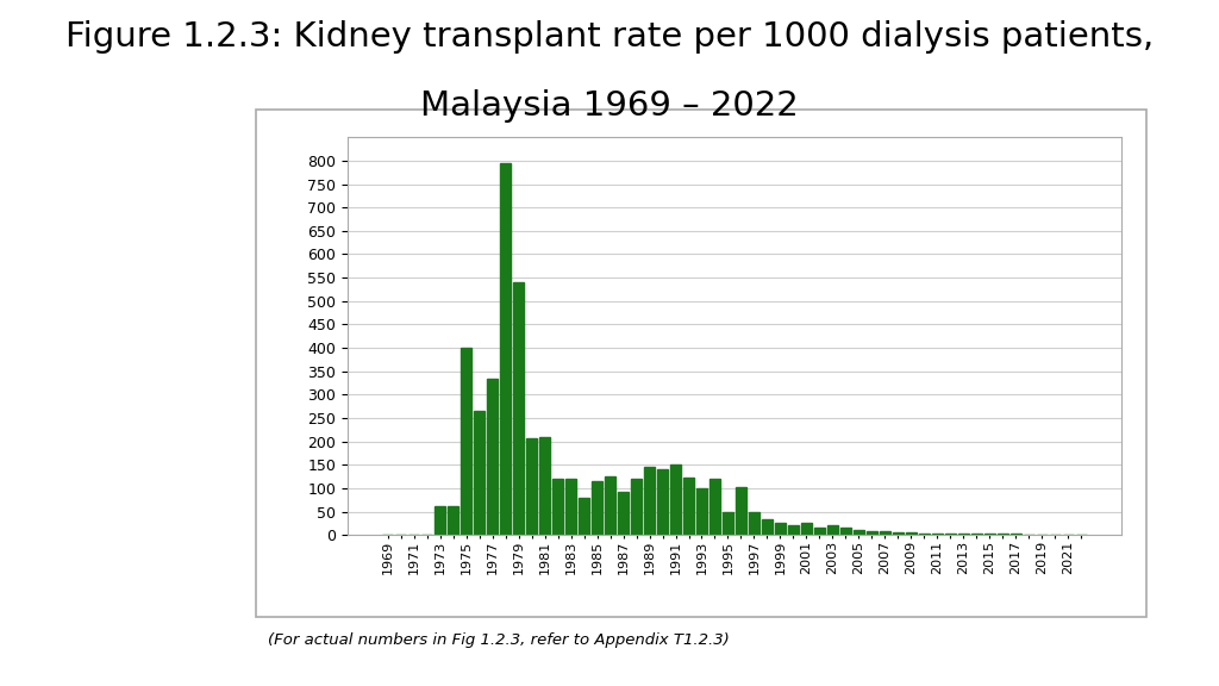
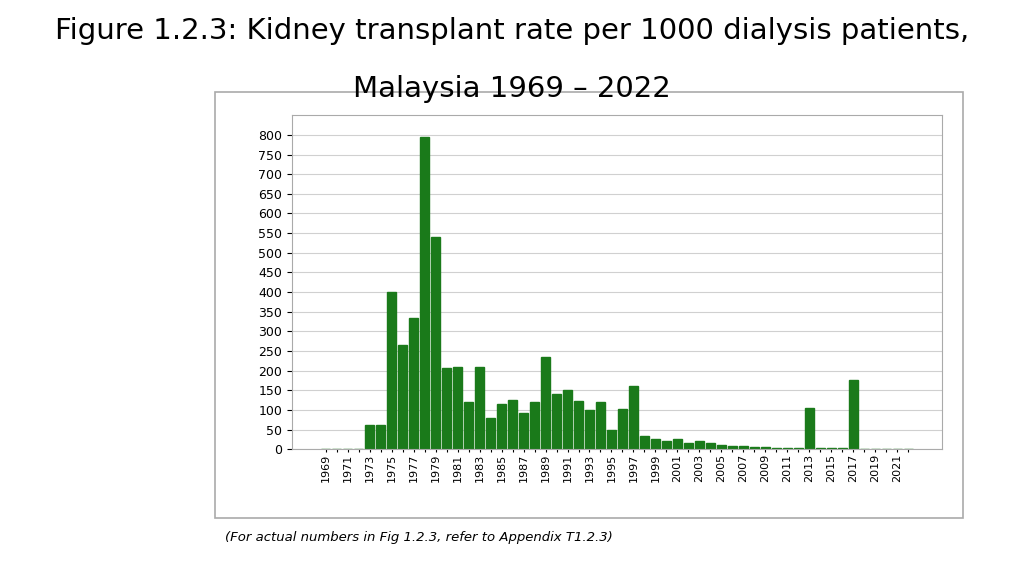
1983: 120 -> 210
1989: 145 -> 235
1997: 50 -> 160
2013: 2 -> 105
2017: 2 -> 175
